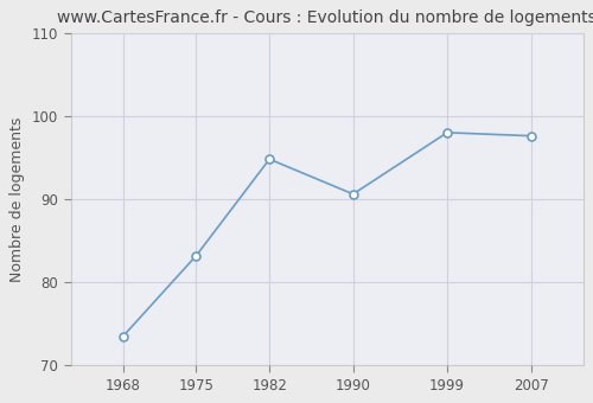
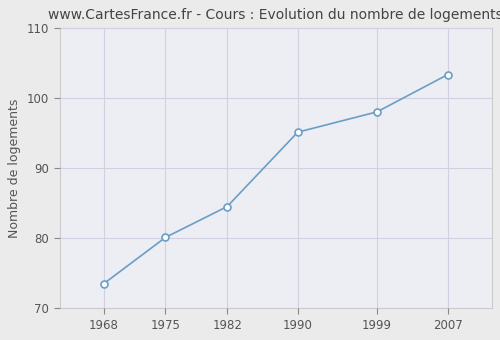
1975: 83.2 -> 80.1
1982: 94.8 -> 84.5
1990: 90.6 -> 95.1
2007: 97.6 -> 103.3
